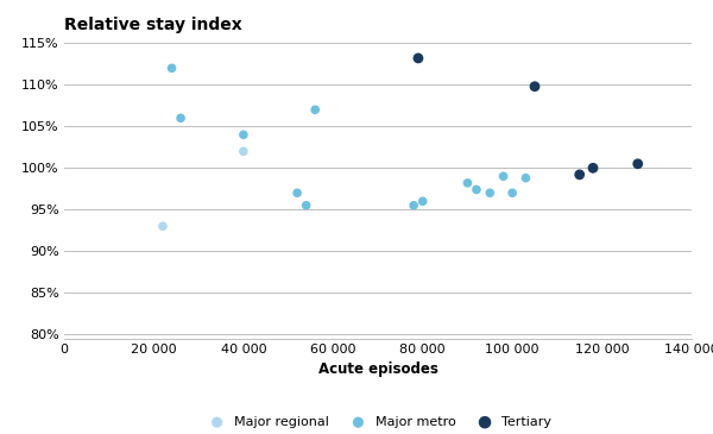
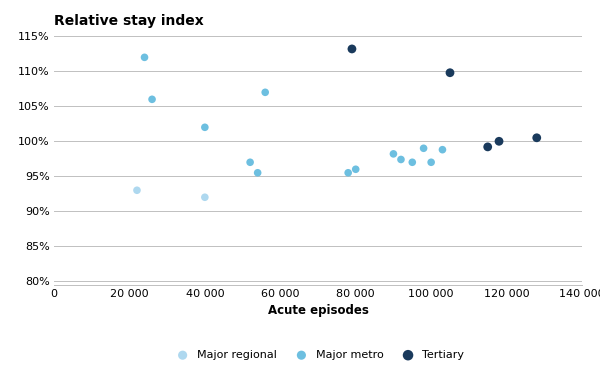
Major regional/40 000: 102% -> 92%
Major metro/40 000: 104.0% -> 102.0%
